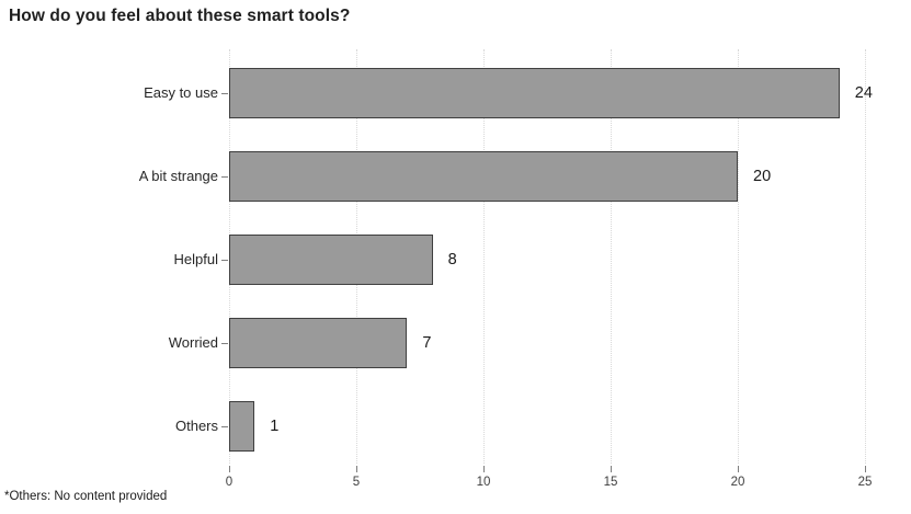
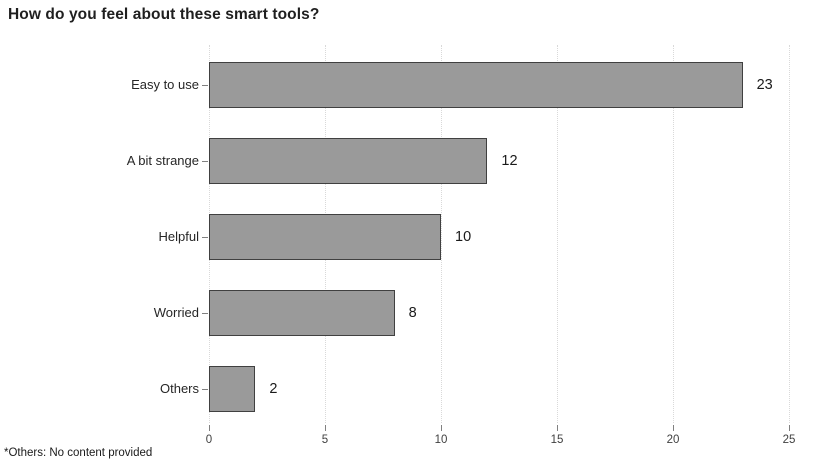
Easy to use: 24 -> 23
A bit strange: 20 -> 12
Helpful: 8 -> 10
Worried: 7 -> 8
Others: 1 -> 2
